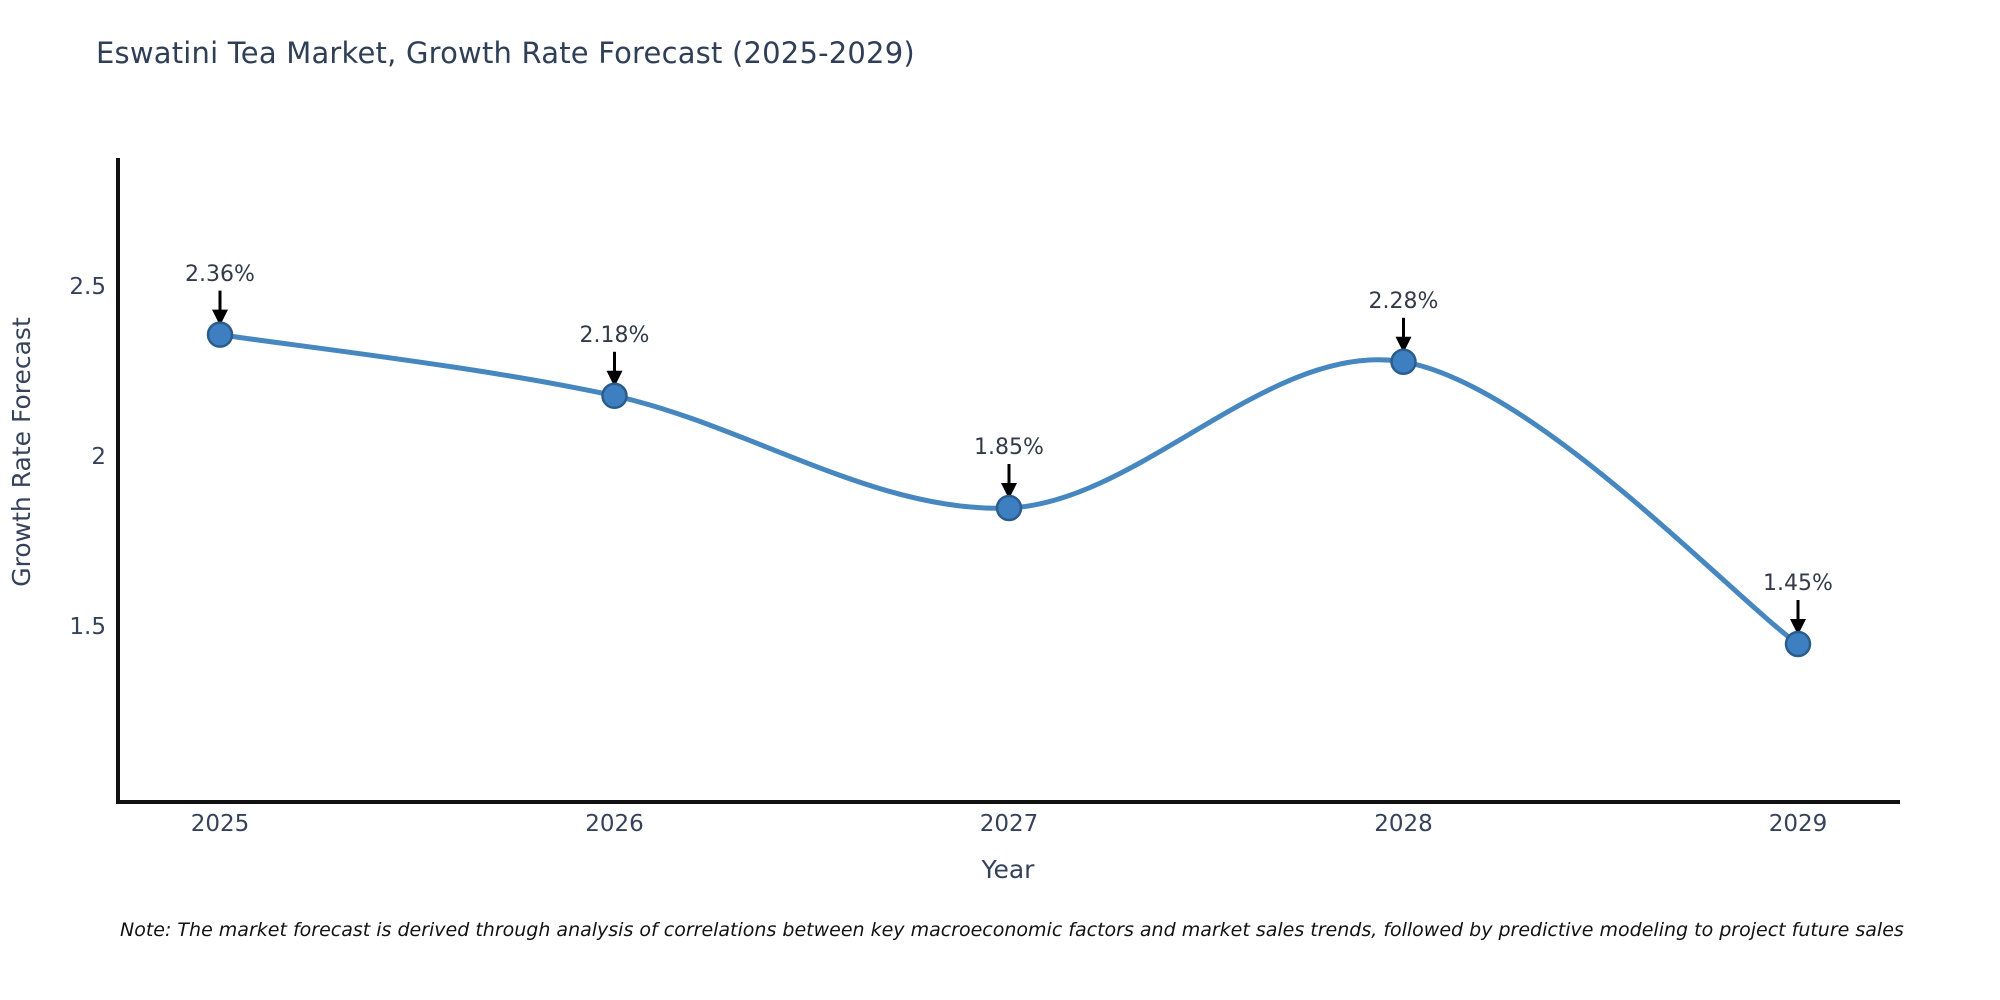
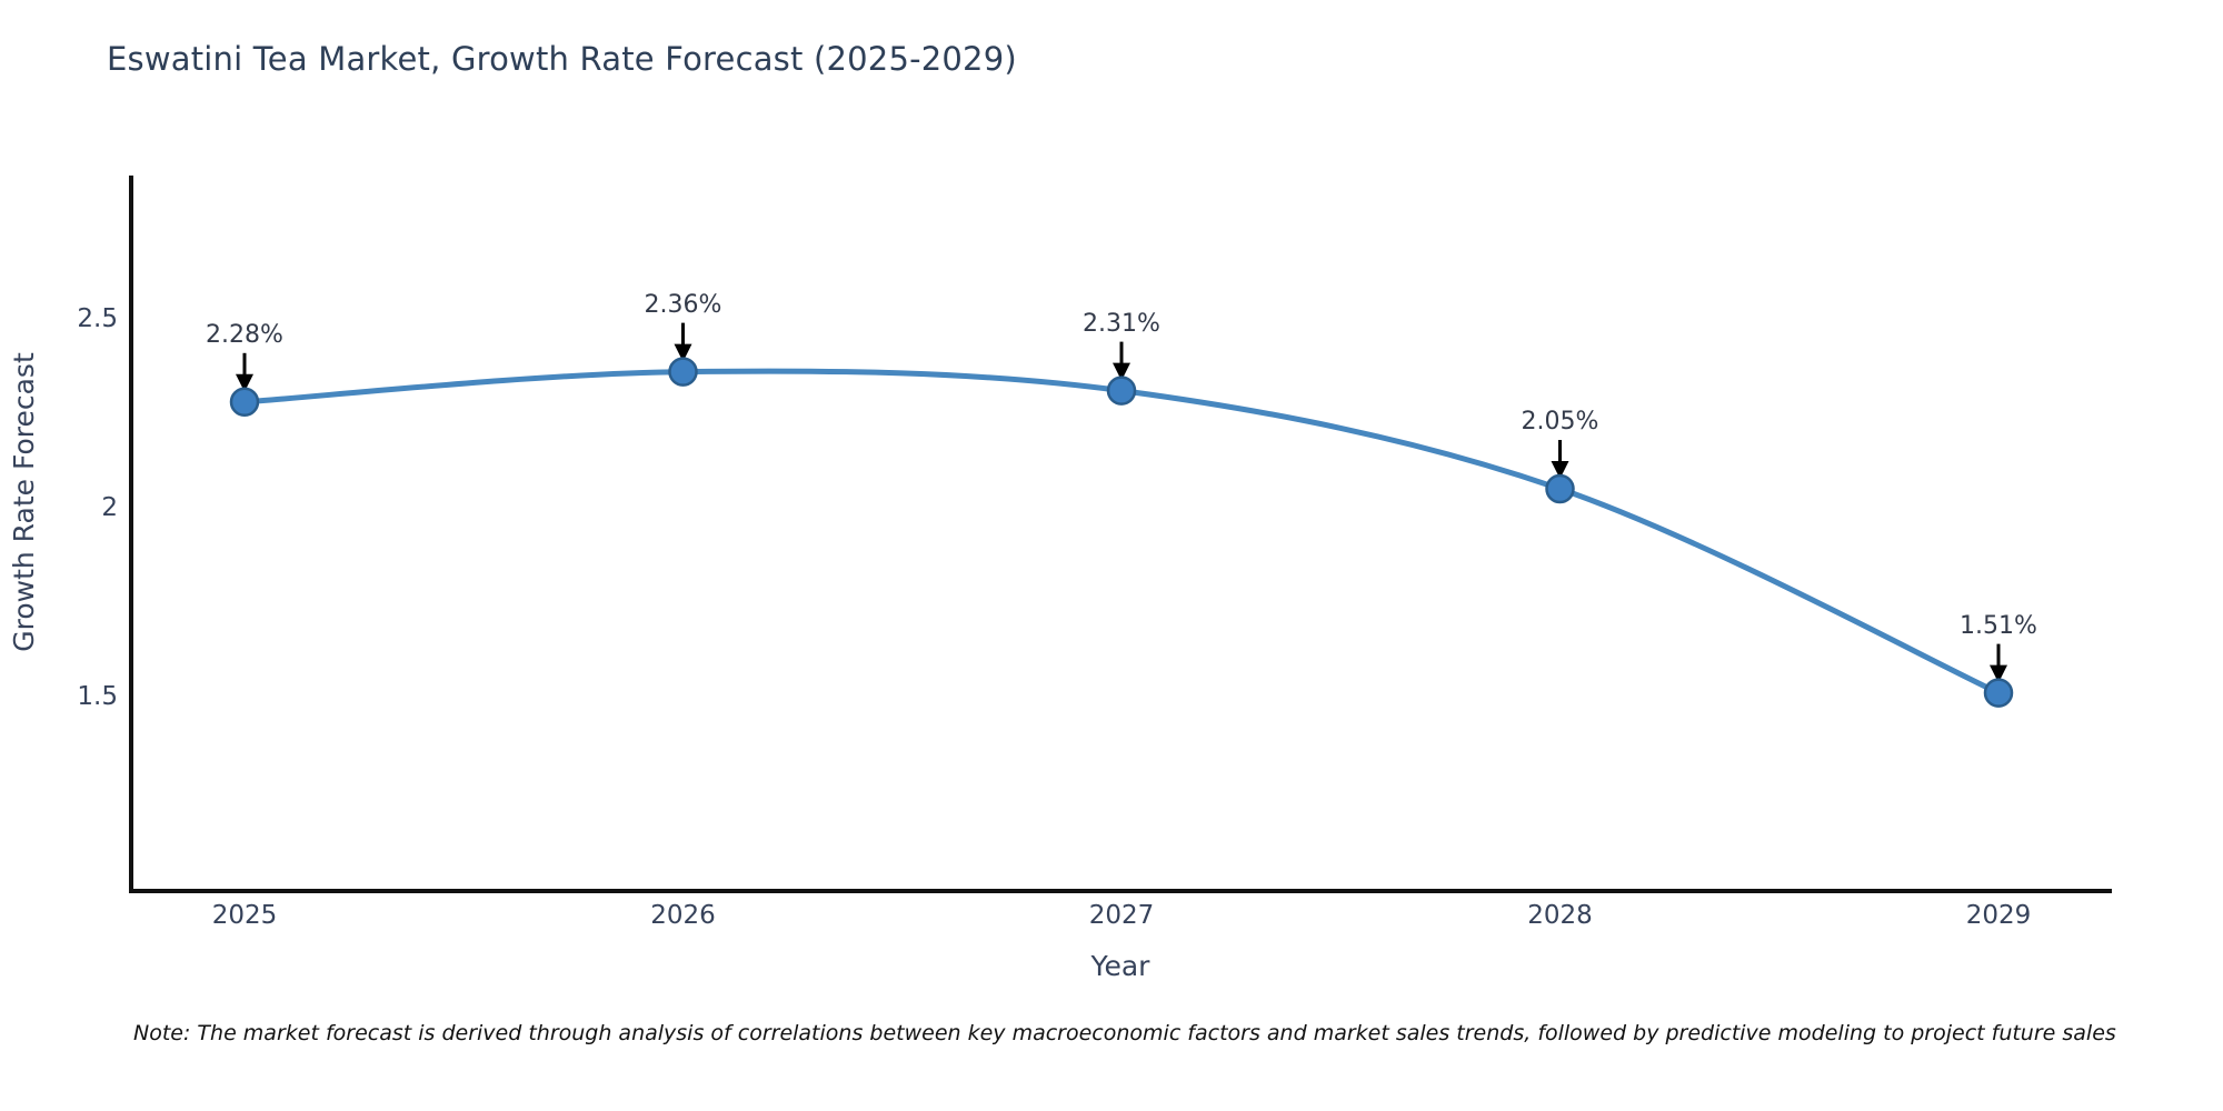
2025: 2.36% -> 2.28%
2026: 2.18% -> 2.36%
2027: 1.85% -> 2.31%
2028: 2.28% -> 2.05%
2029: 1.45% -> 1.51%
